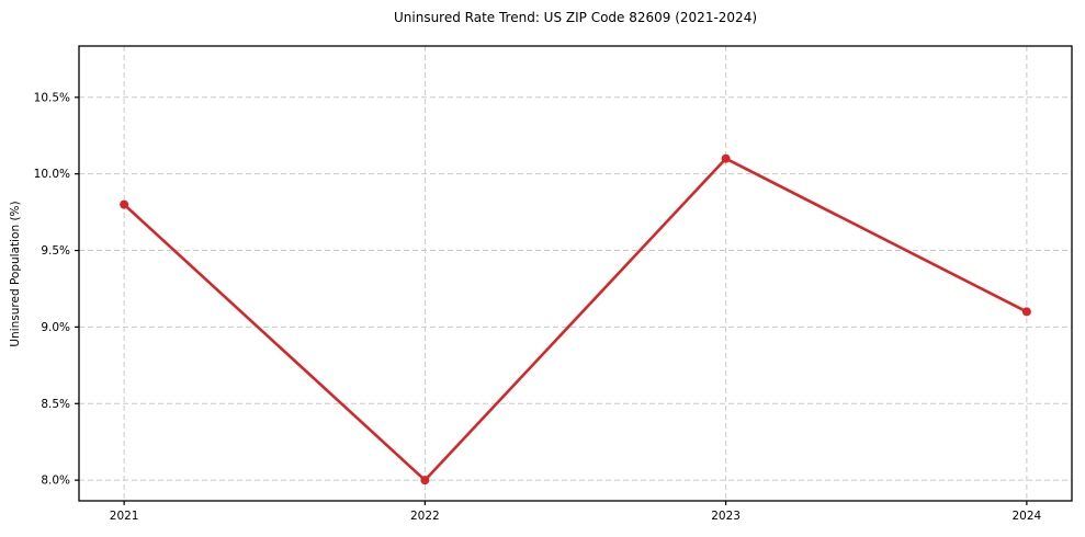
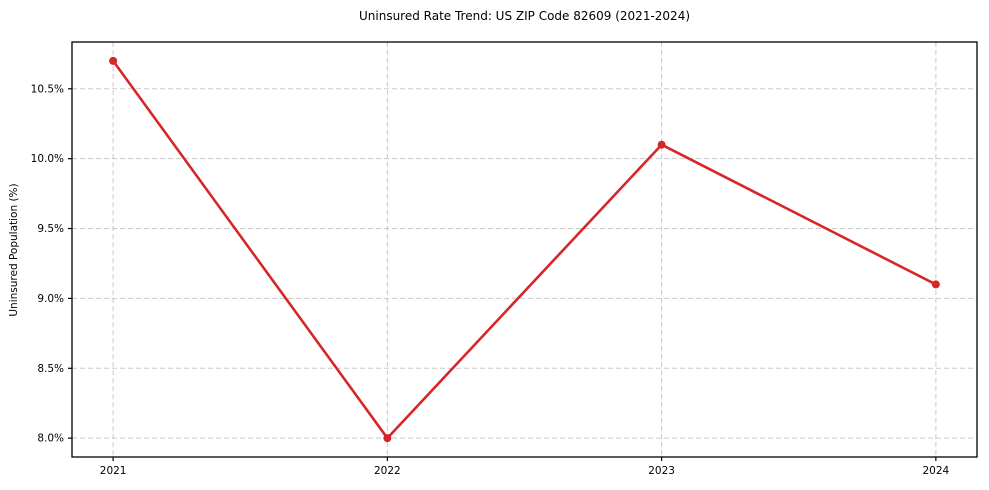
2021: 9.8% -> 10.7%
